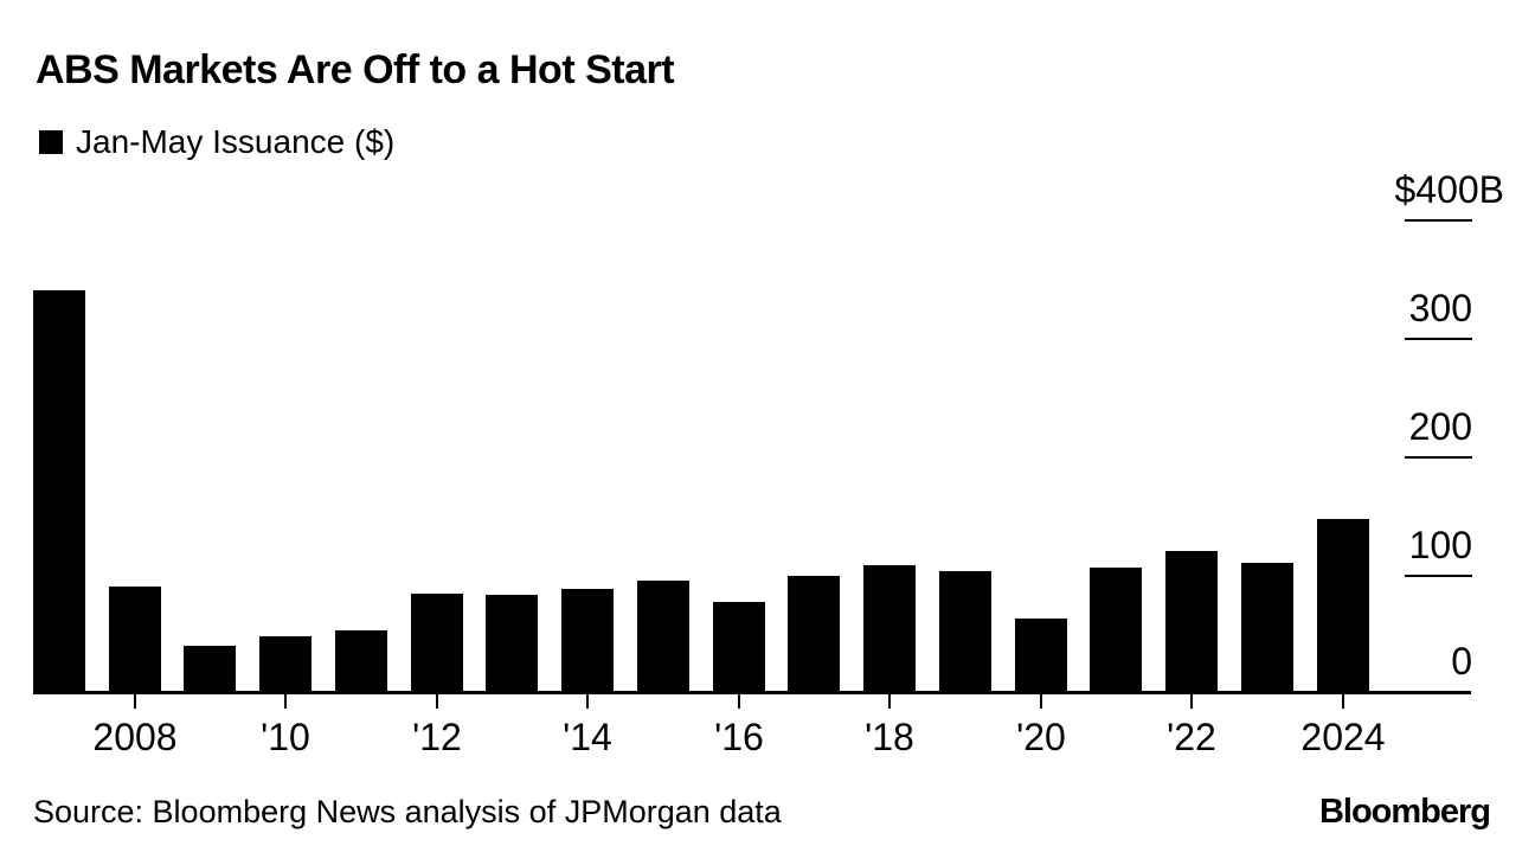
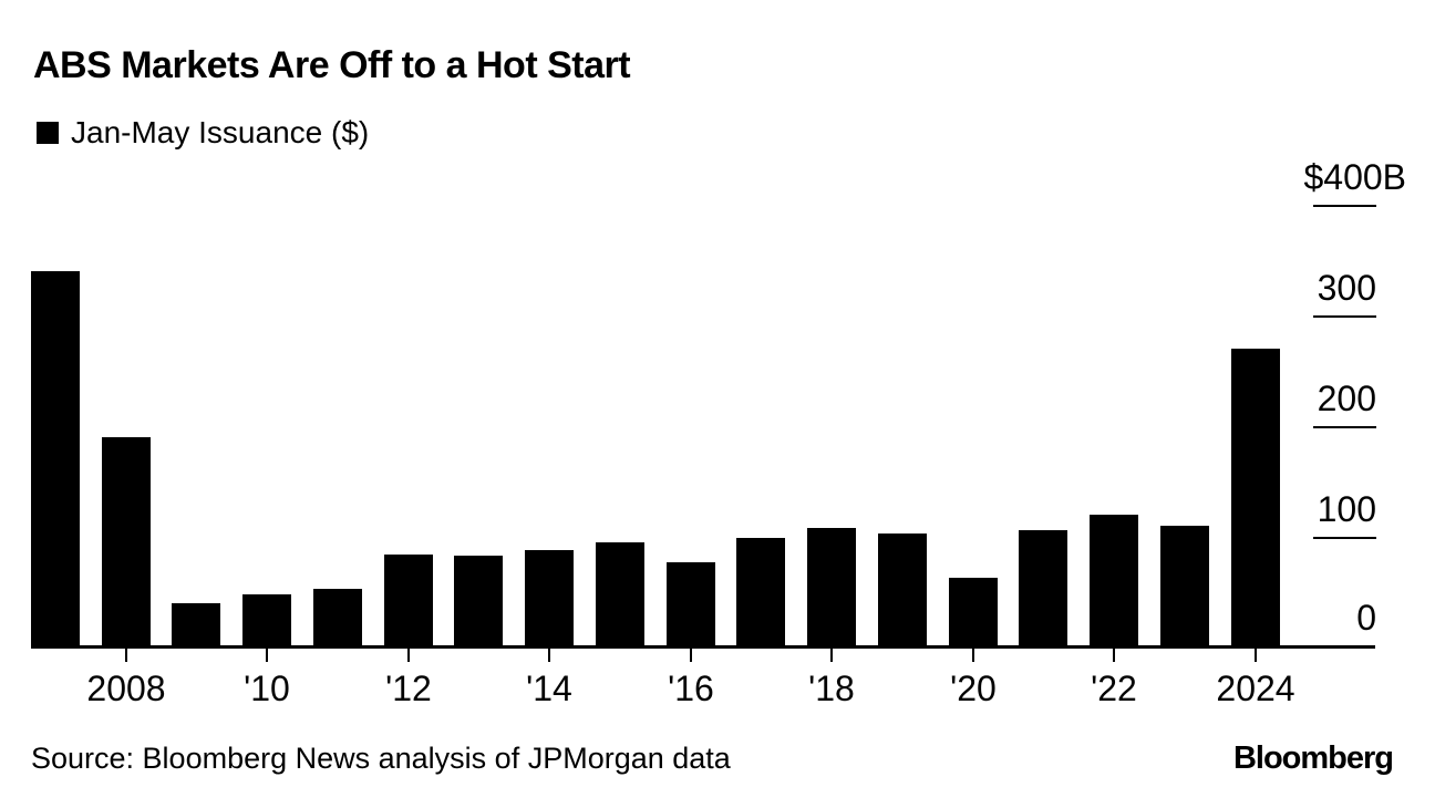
2008: 90 -> 190
2024: 150 -> 270
